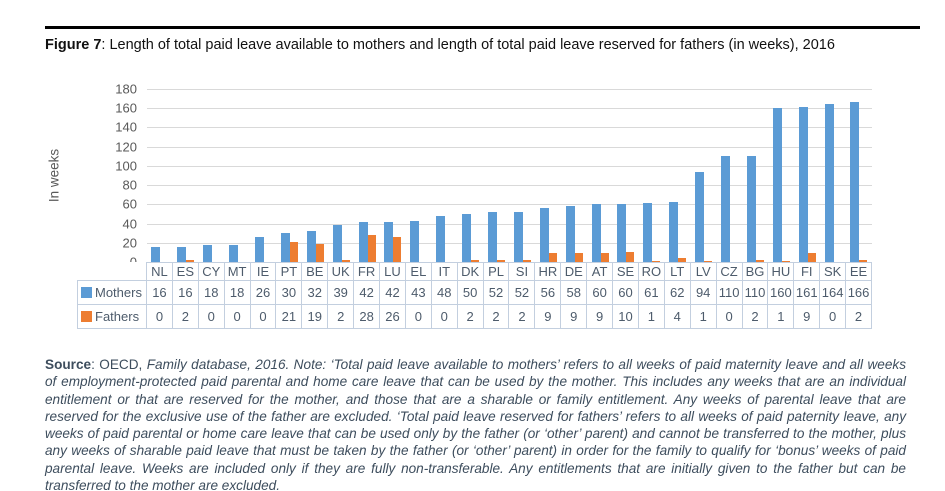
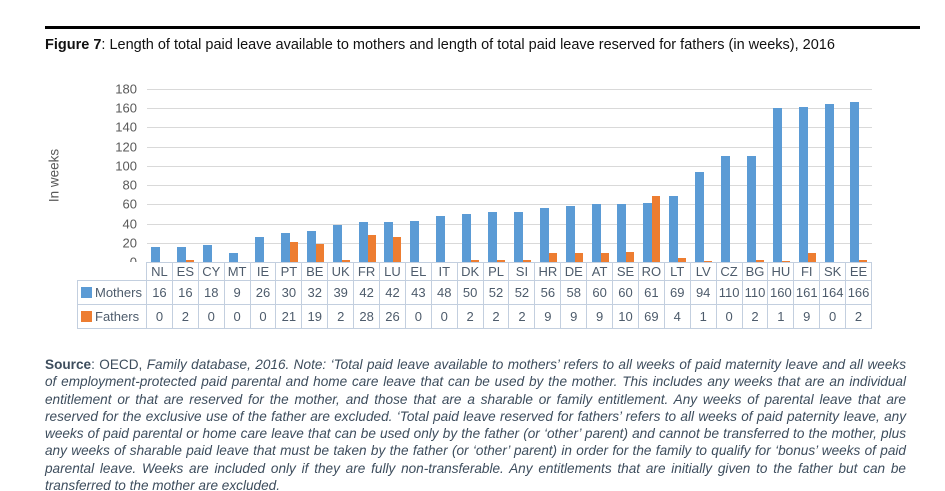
Mothers/MT: 18 -> 9
Fathers/RO: 1 -> 69
Mothers/LT: 62 -> 69
